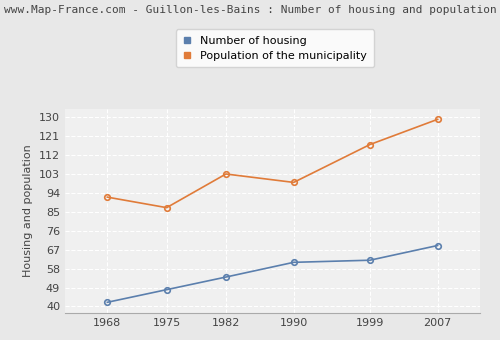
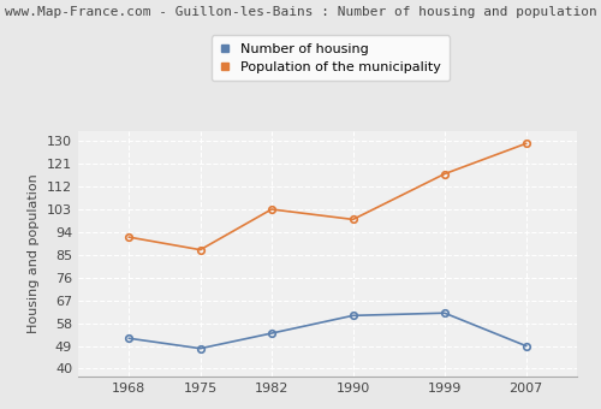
Number of housing/1968: 42 -> 52
Number of housing/2007: 69 -> 49
